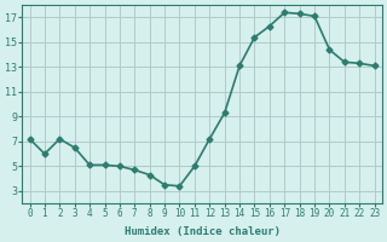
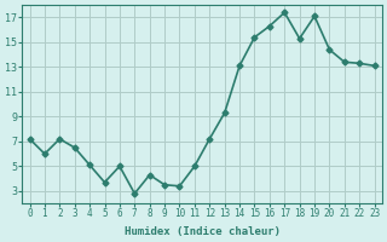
5: 5.1 -> 3.7
7: 4.7 -> 2.8
18: 17.3 -> 15.3
